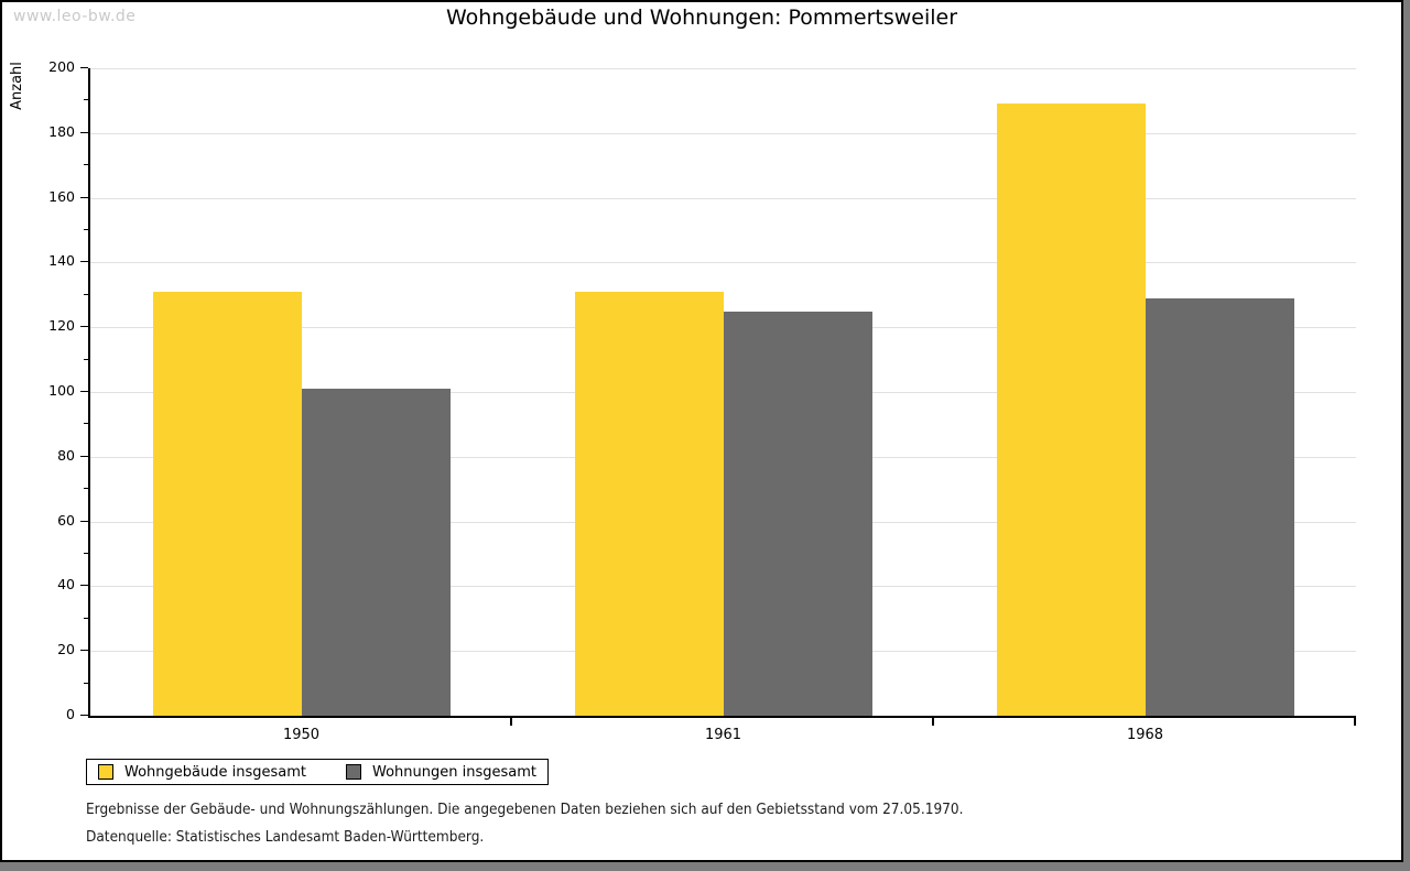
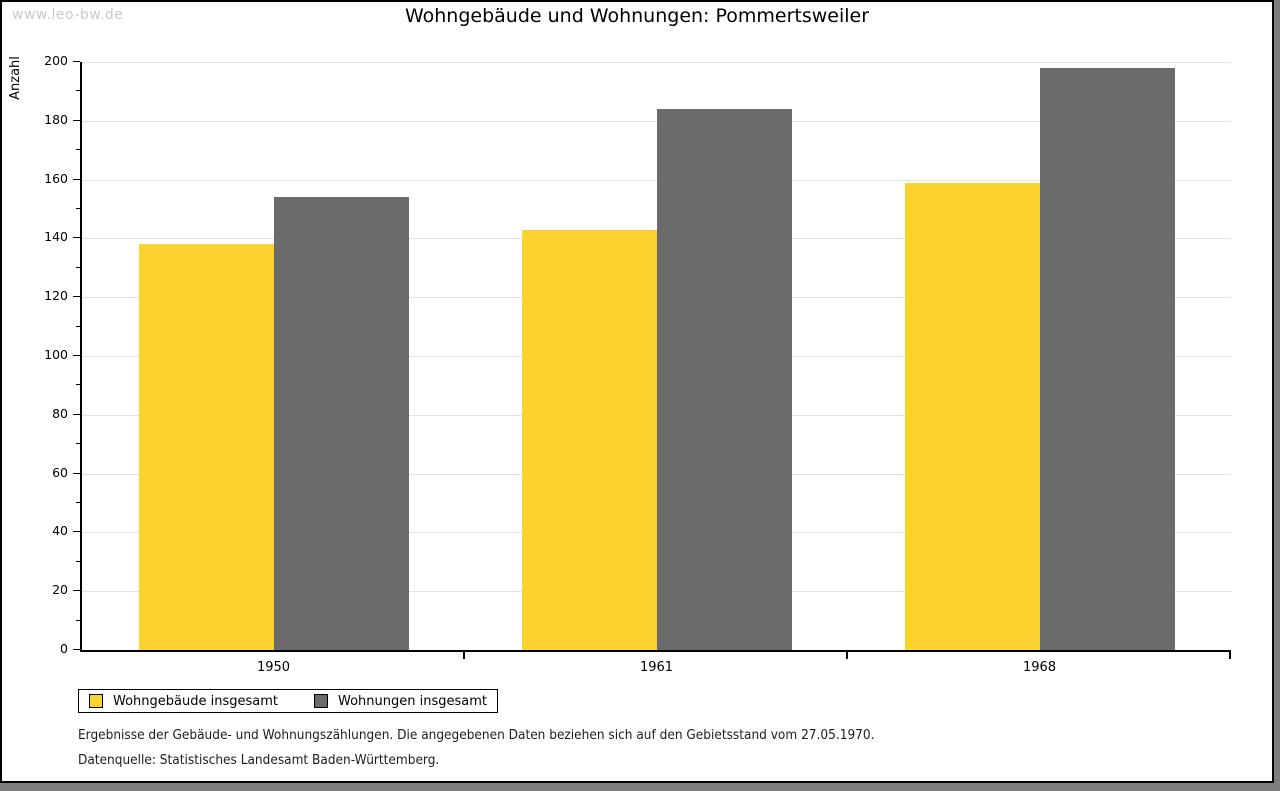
Wohngebäude insgesamt/1950: 131 -> 138
Wohnungen insgesamt/1950: 101 -> 154
Wohngebäude insgesamt/1961: 131 -> 143
Wohnungen insgesamt/1961: 125 -> 184
Wohngebäude insgesamt/1968: 189 -> 159
Wohnungen insgesamt/1968: 129 -> 198
